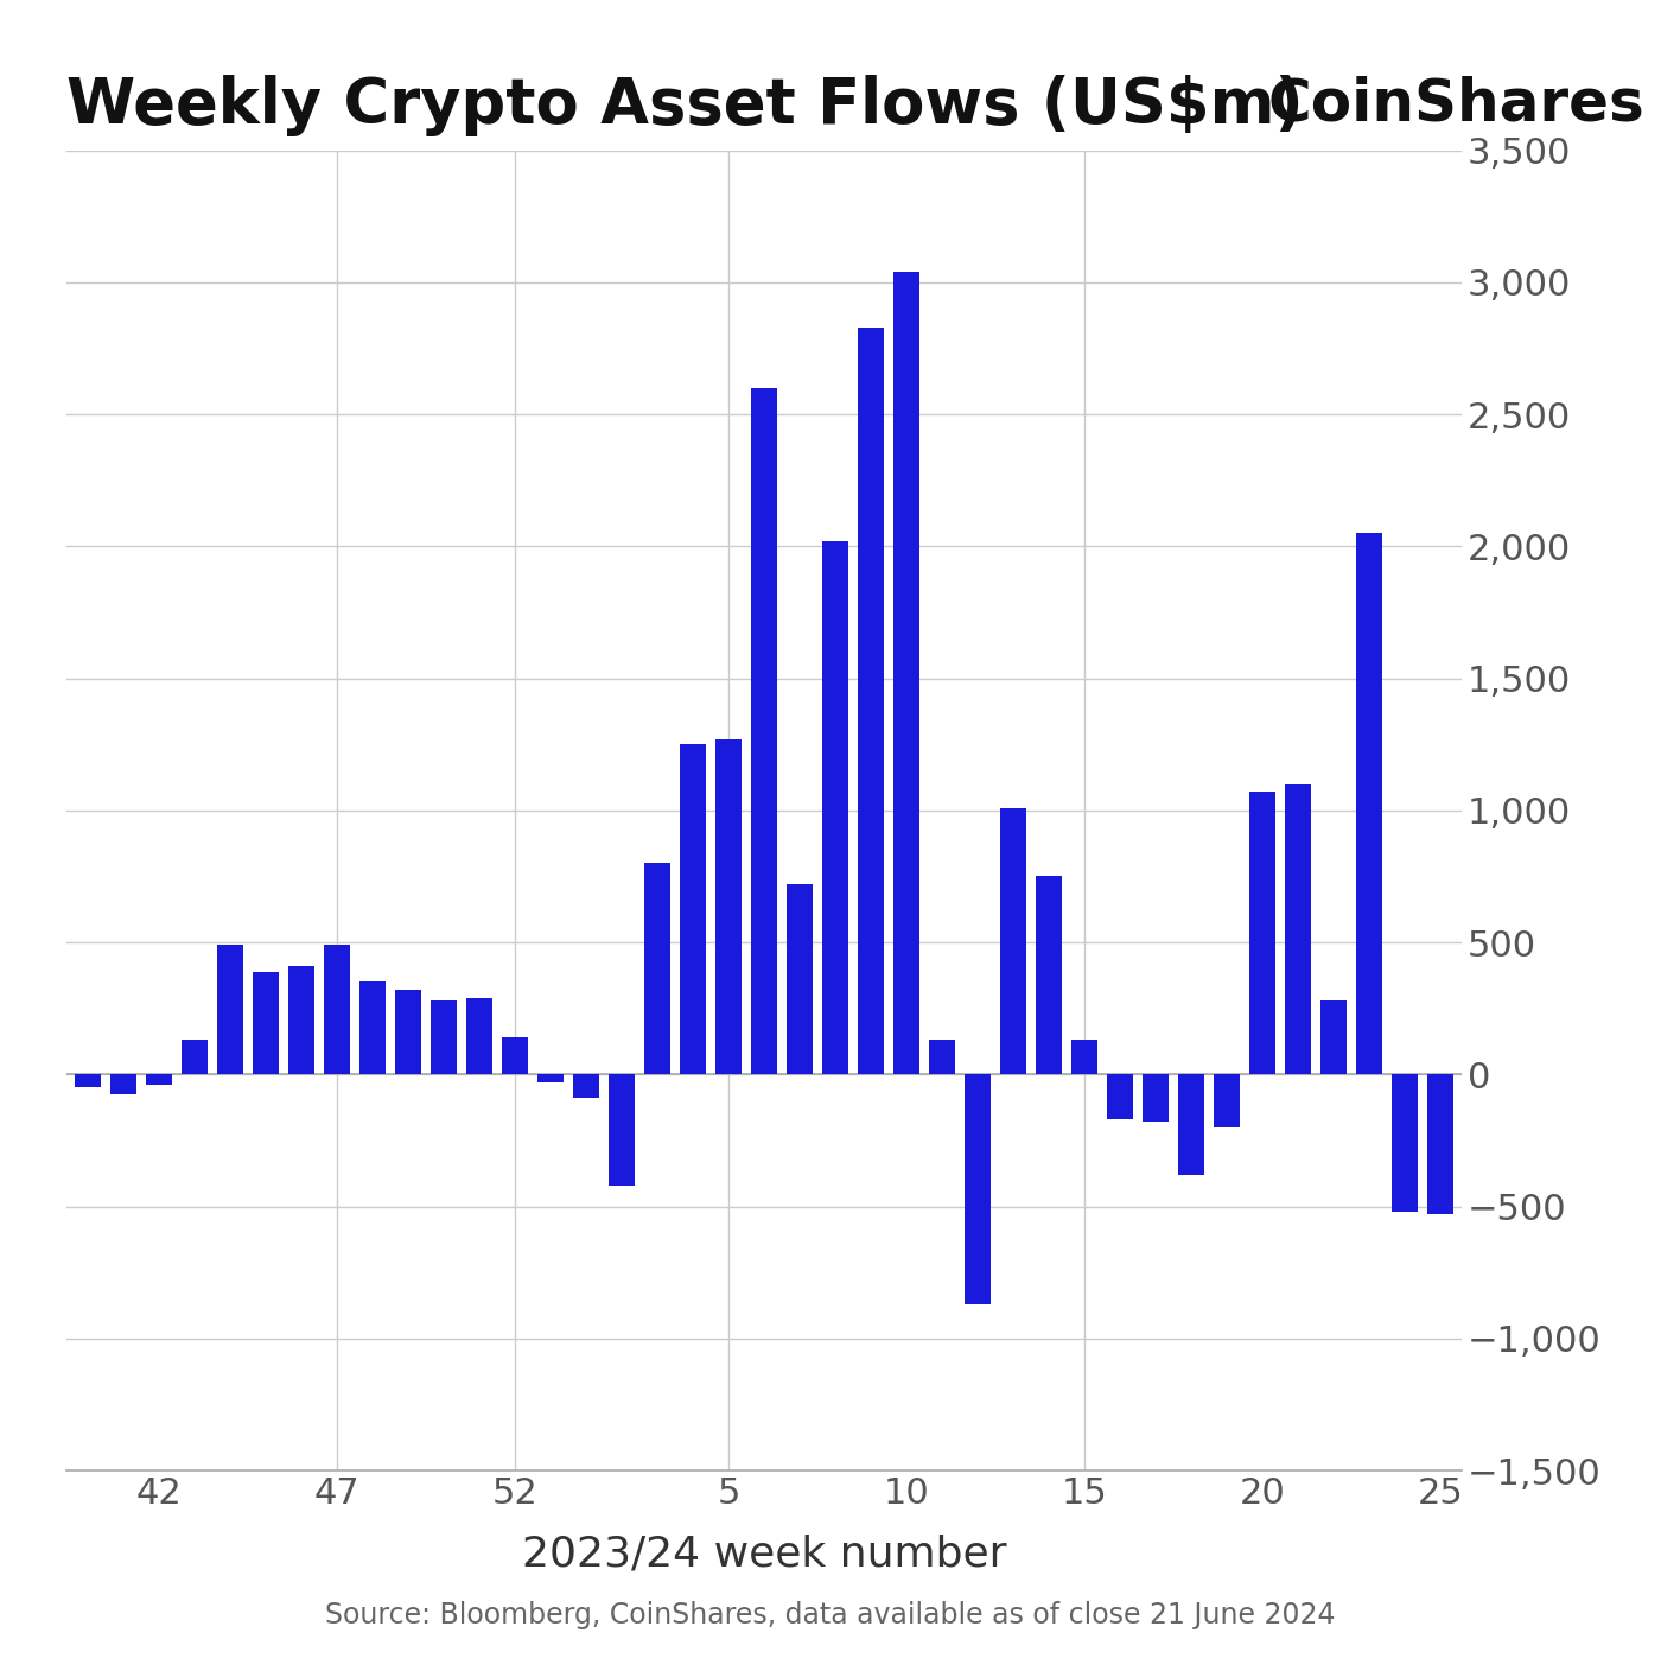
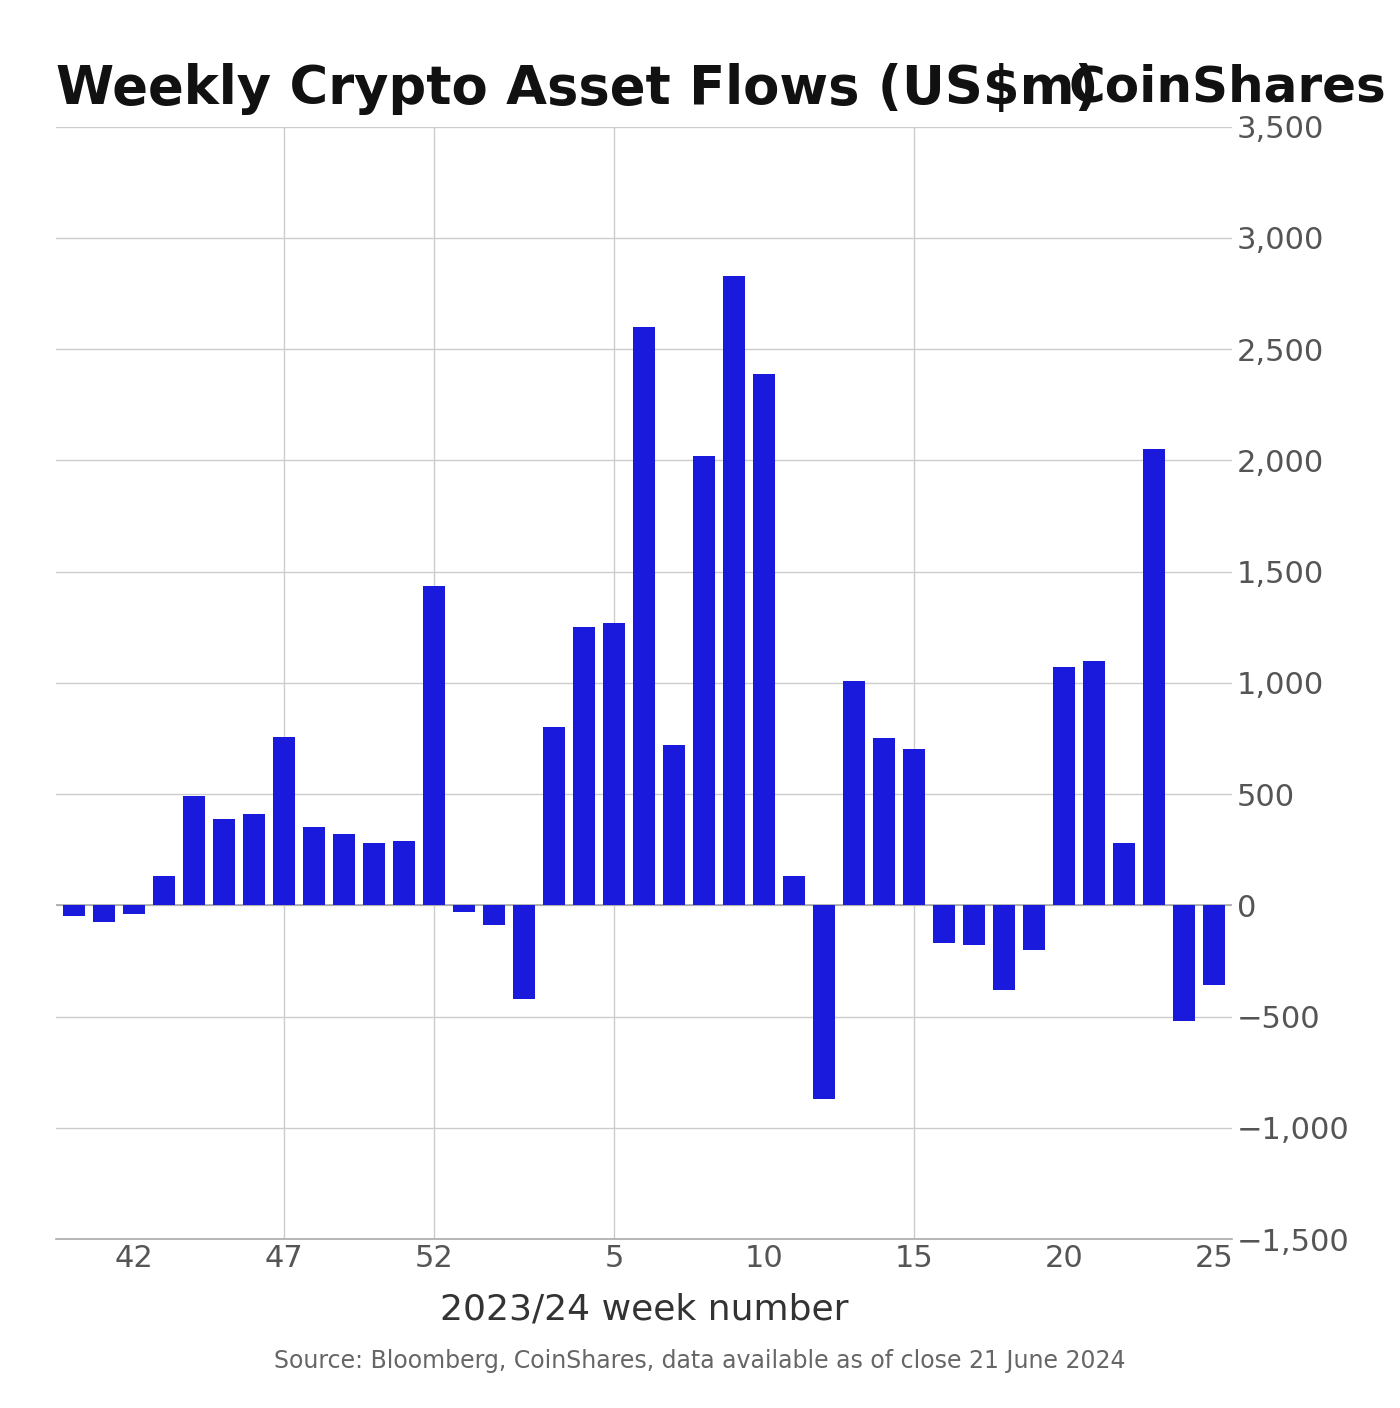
47: 490 -> 755
52: 140 -> 1,435
10: 3,040 -> 2,390
15: 130 -> 705
25: -530 -> -360
